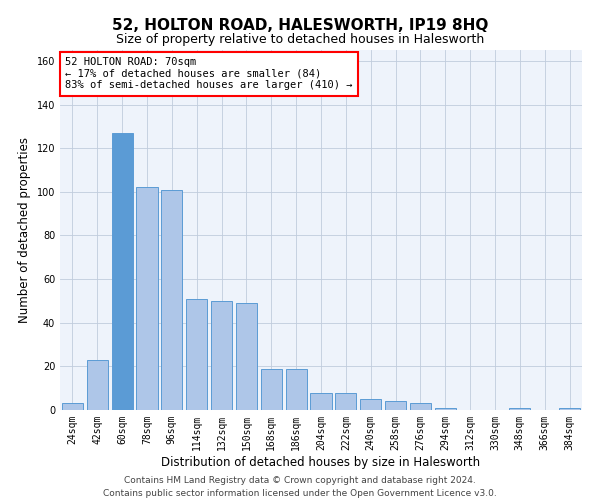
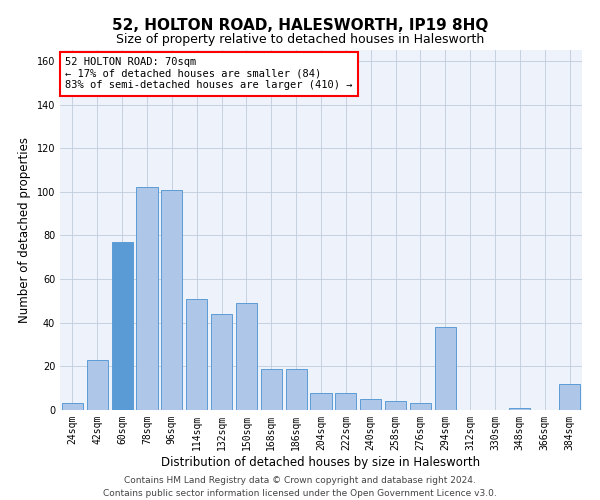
60sqm: 127 -> 77
132sqm: 50 -> 44
294sqm: 1 -> 38
384sqm: 1 -> 12
